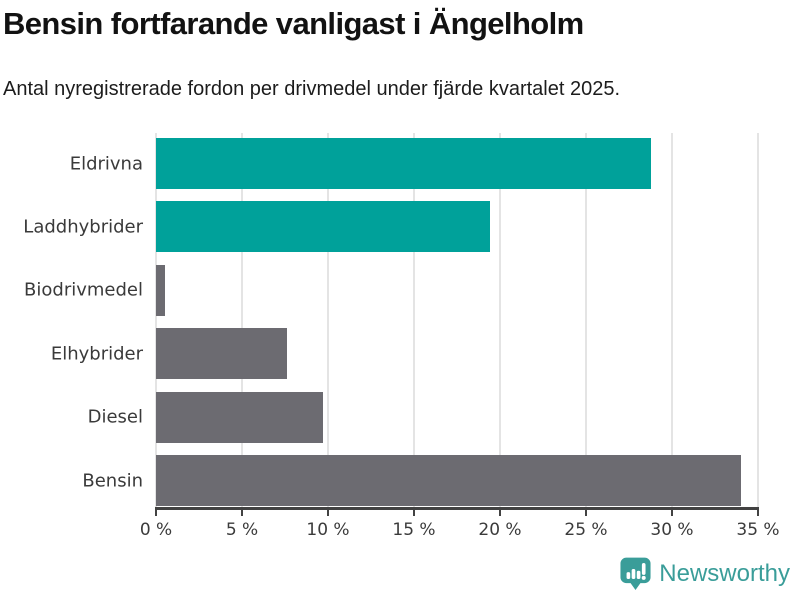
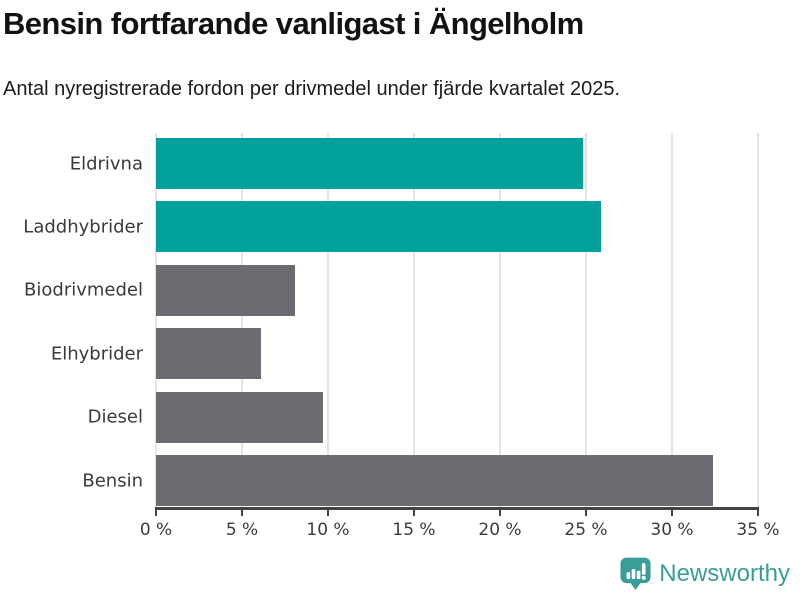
Eldrivna: 28.8% -> 24.8%
Laddhybrider: 19.4% -> 25.9%
Biodrivmedel: 0.5% -> 8.1%
Elhybrider: 7.6% -> 6.1%
Bensin: 34.0% -> 32.4%
